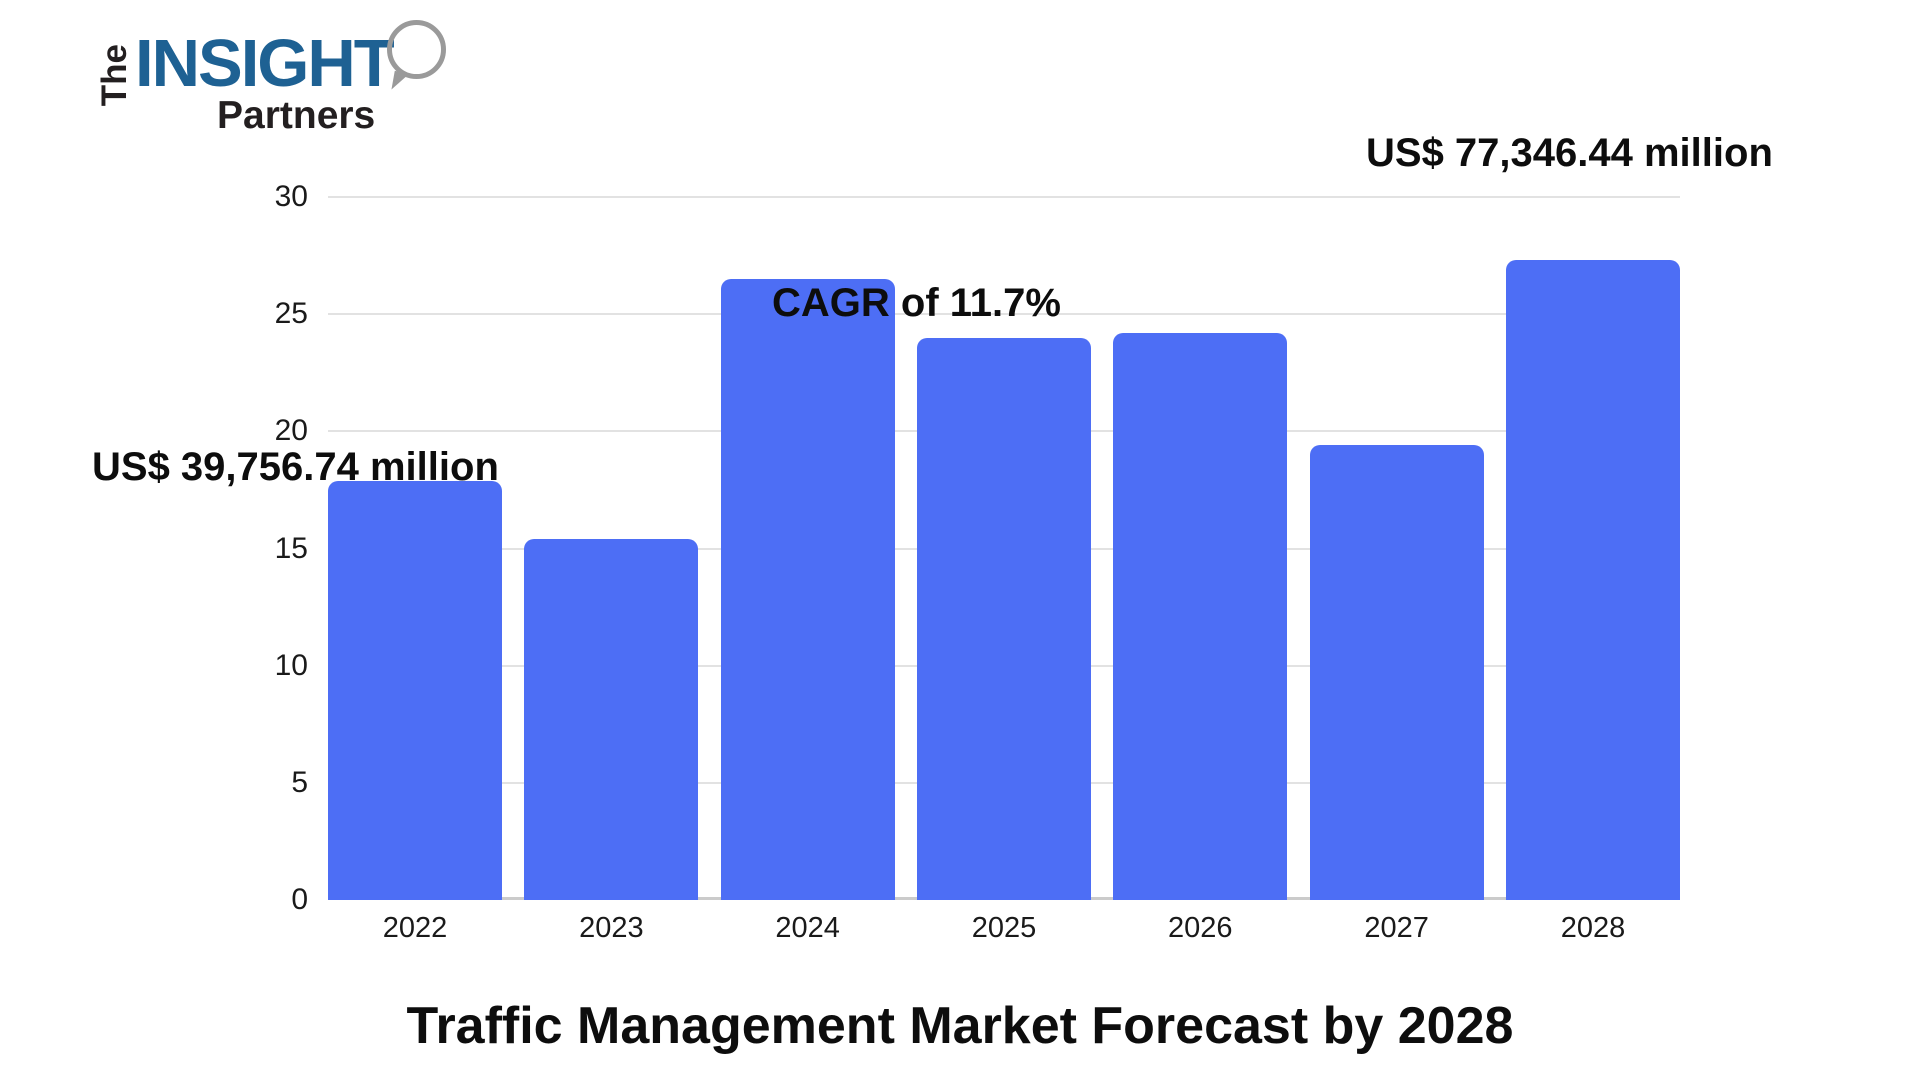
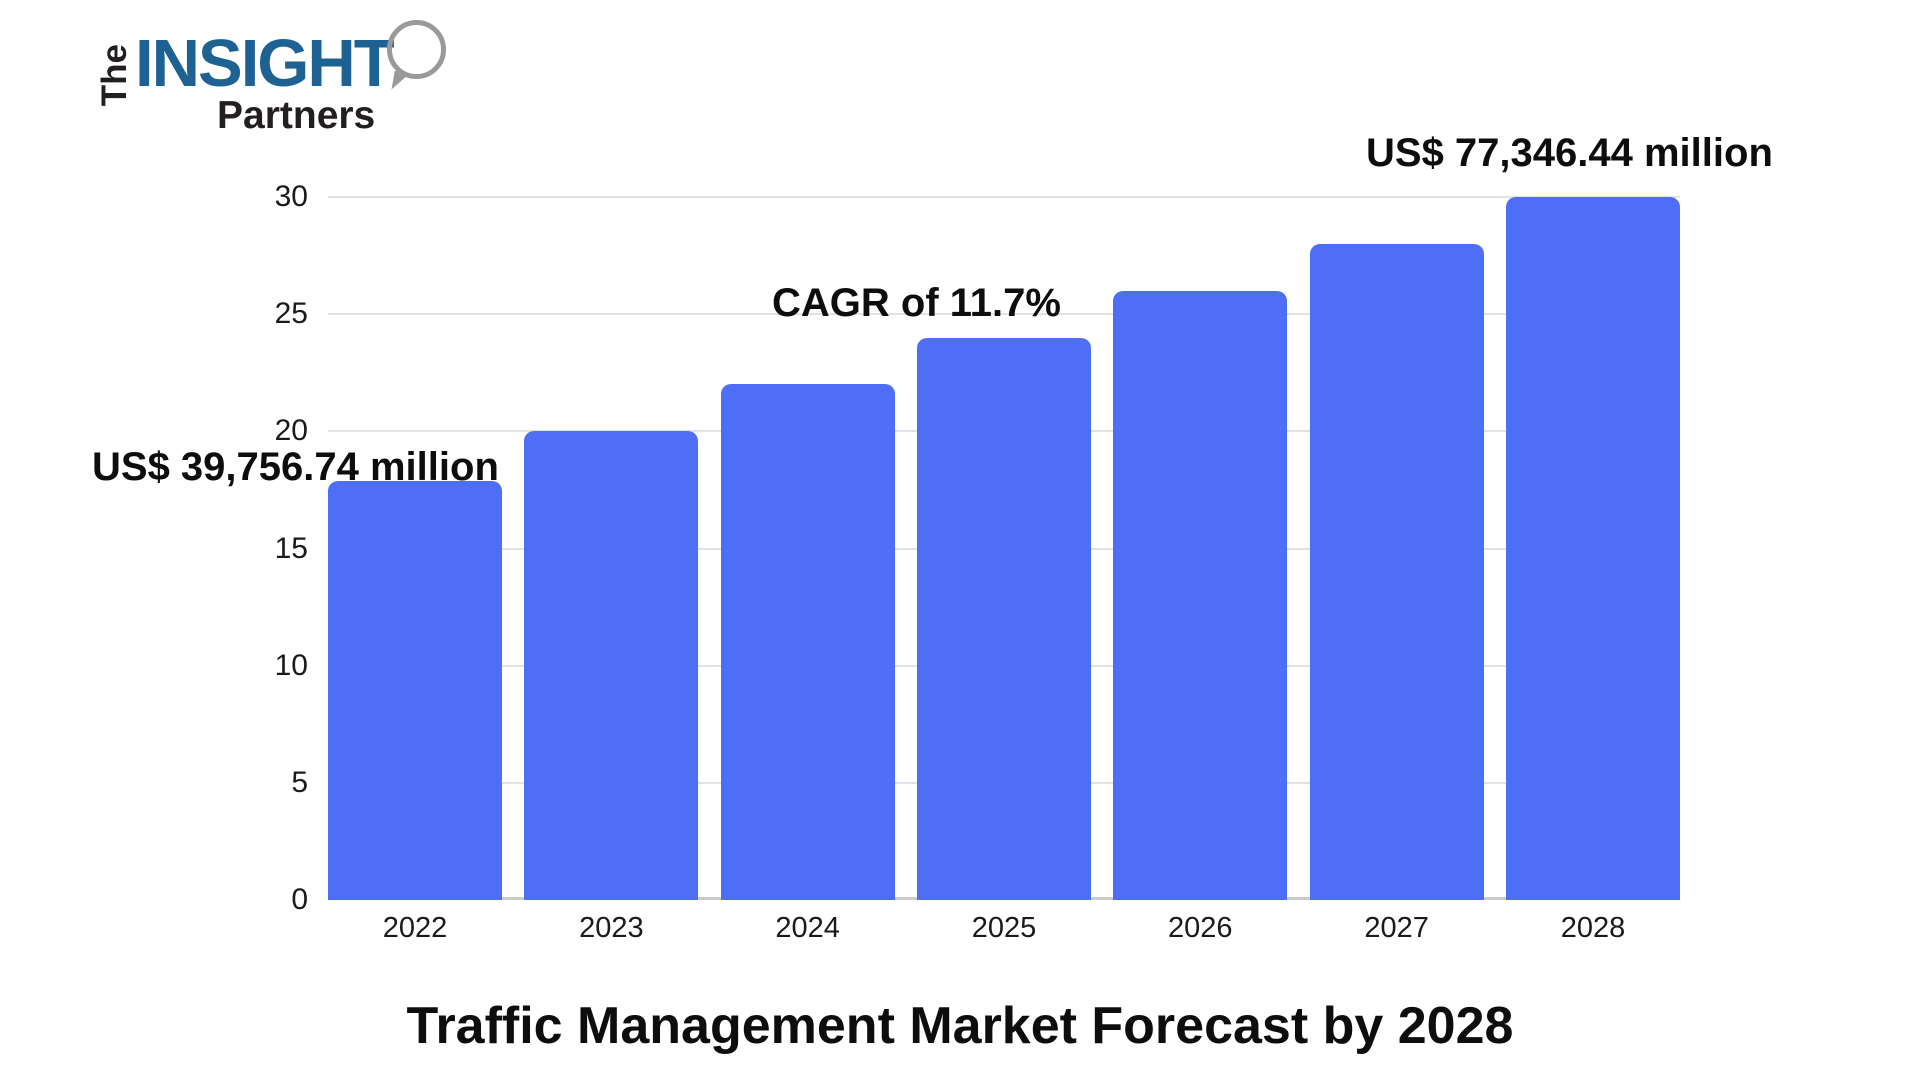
2023: 15.4 -> 20.0
2024: 26.5 -> 22.0
2026: 24.2 -> 26.0
2027: 19.4 -> 28.0
2028: 27.3 -> 30.0
